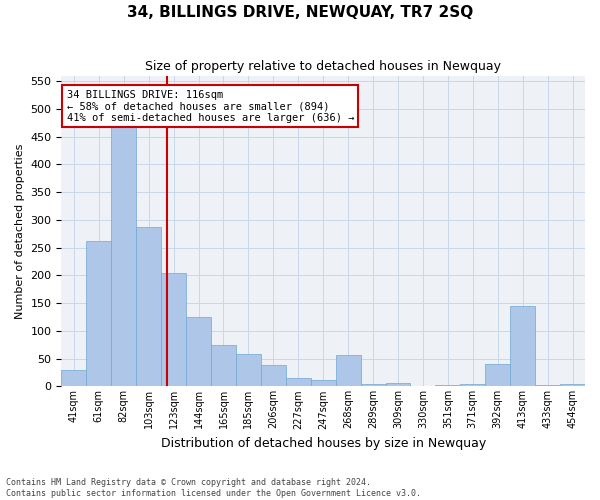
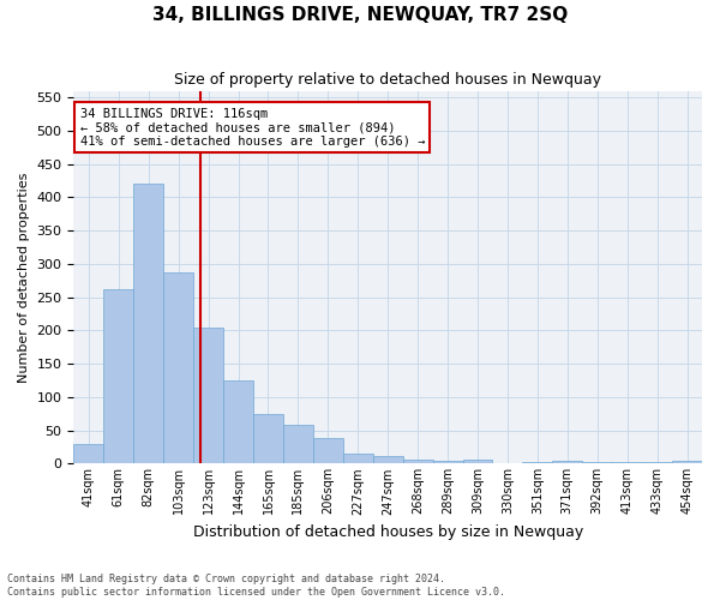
82sqm: 472 -> 420
268sqm: 56 -> 7
392sqm: 40 -> 3
413sqm: 144 -> 3
